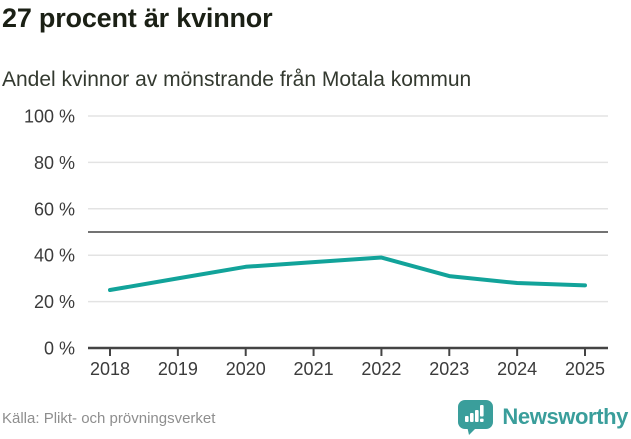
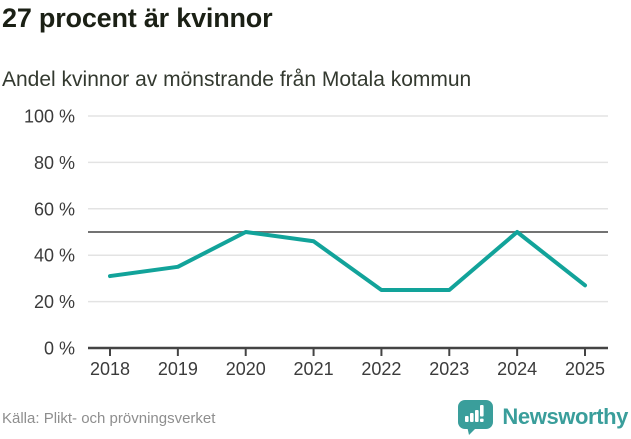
2018: 25% -> 31%
2019: 30% -> 35%
2020: 35% -> 50%
2021: 37% -> 46%
2022: 39% -> 25%
2023: 31% -> 25%
2024: 28% -> 50%
